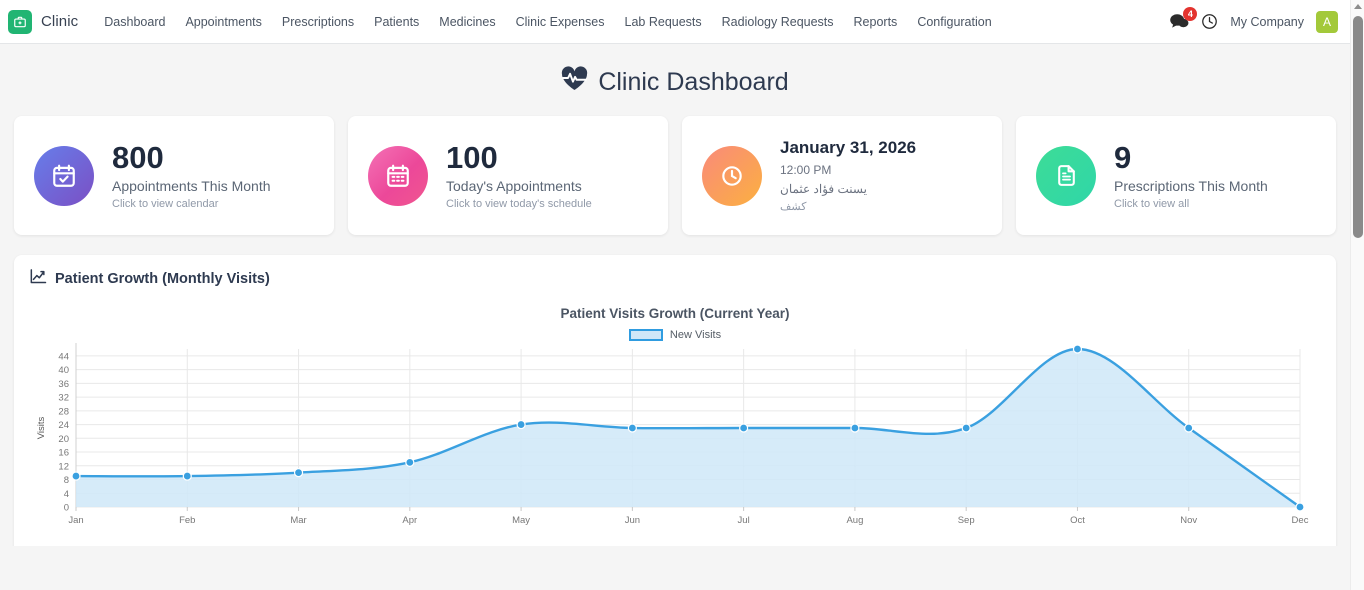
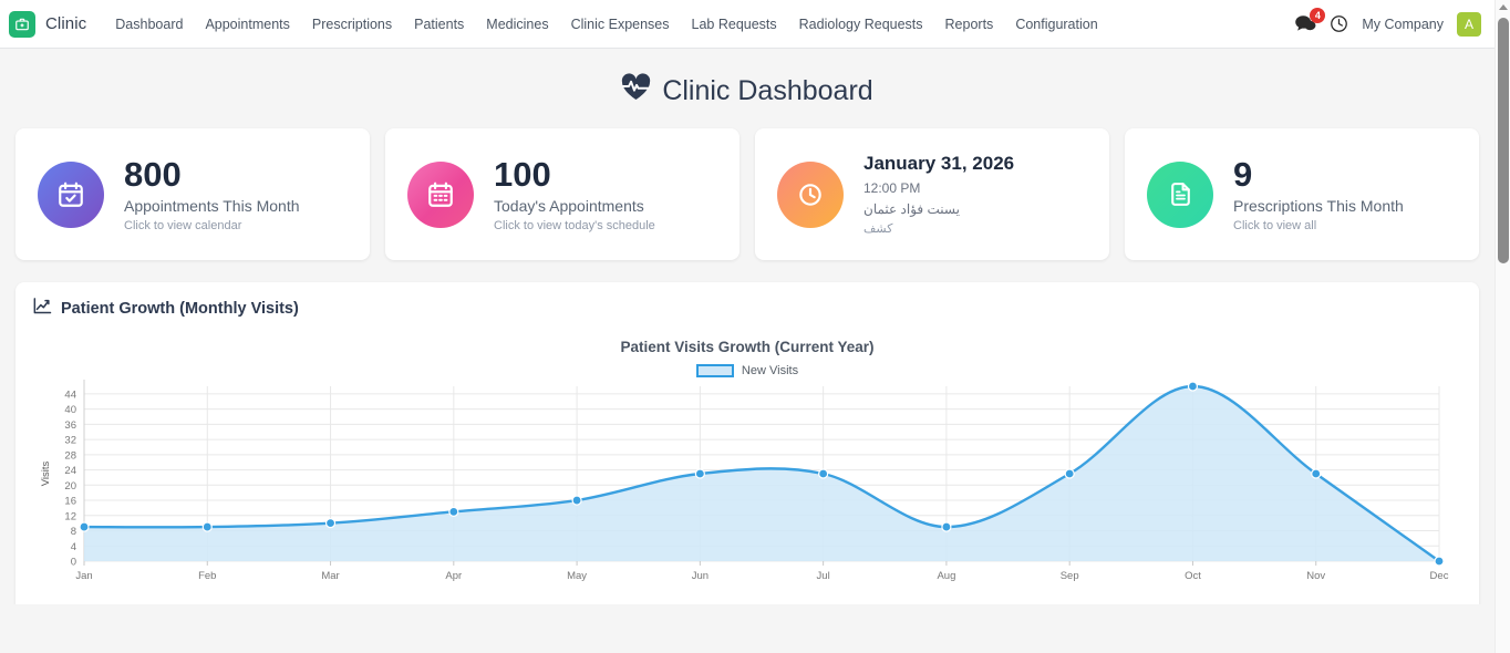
May: 24 -> 16
Aug: 23 -> 9
